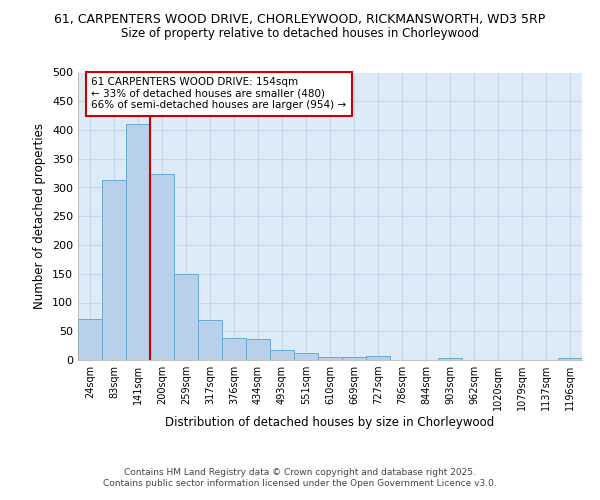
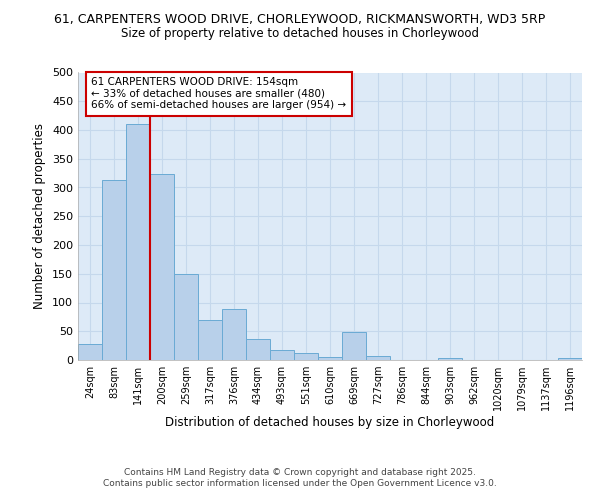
24sqm: 72 -> 28
376sqm: 38 -> 88
669sqm: 6 -> 48
